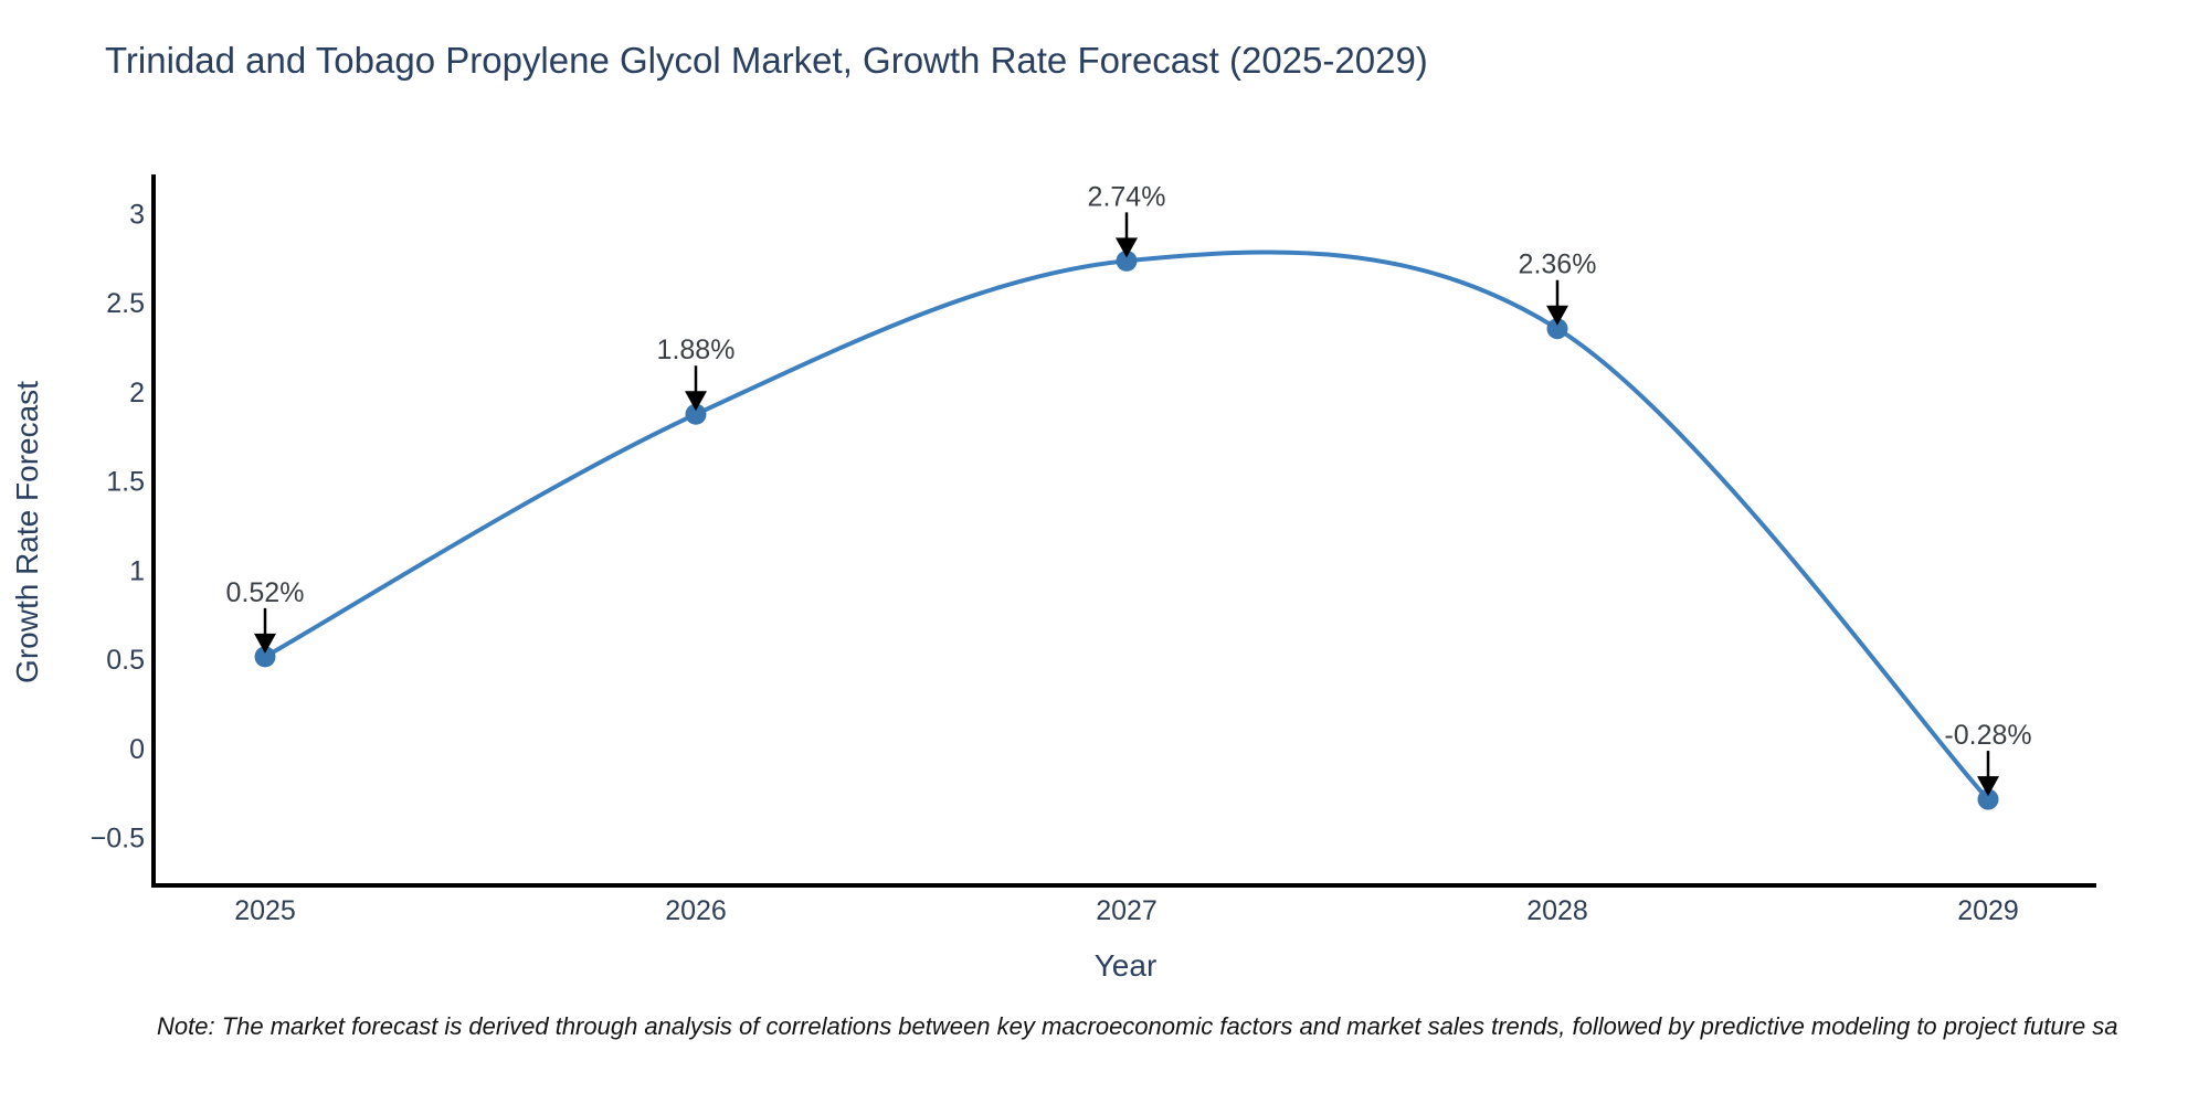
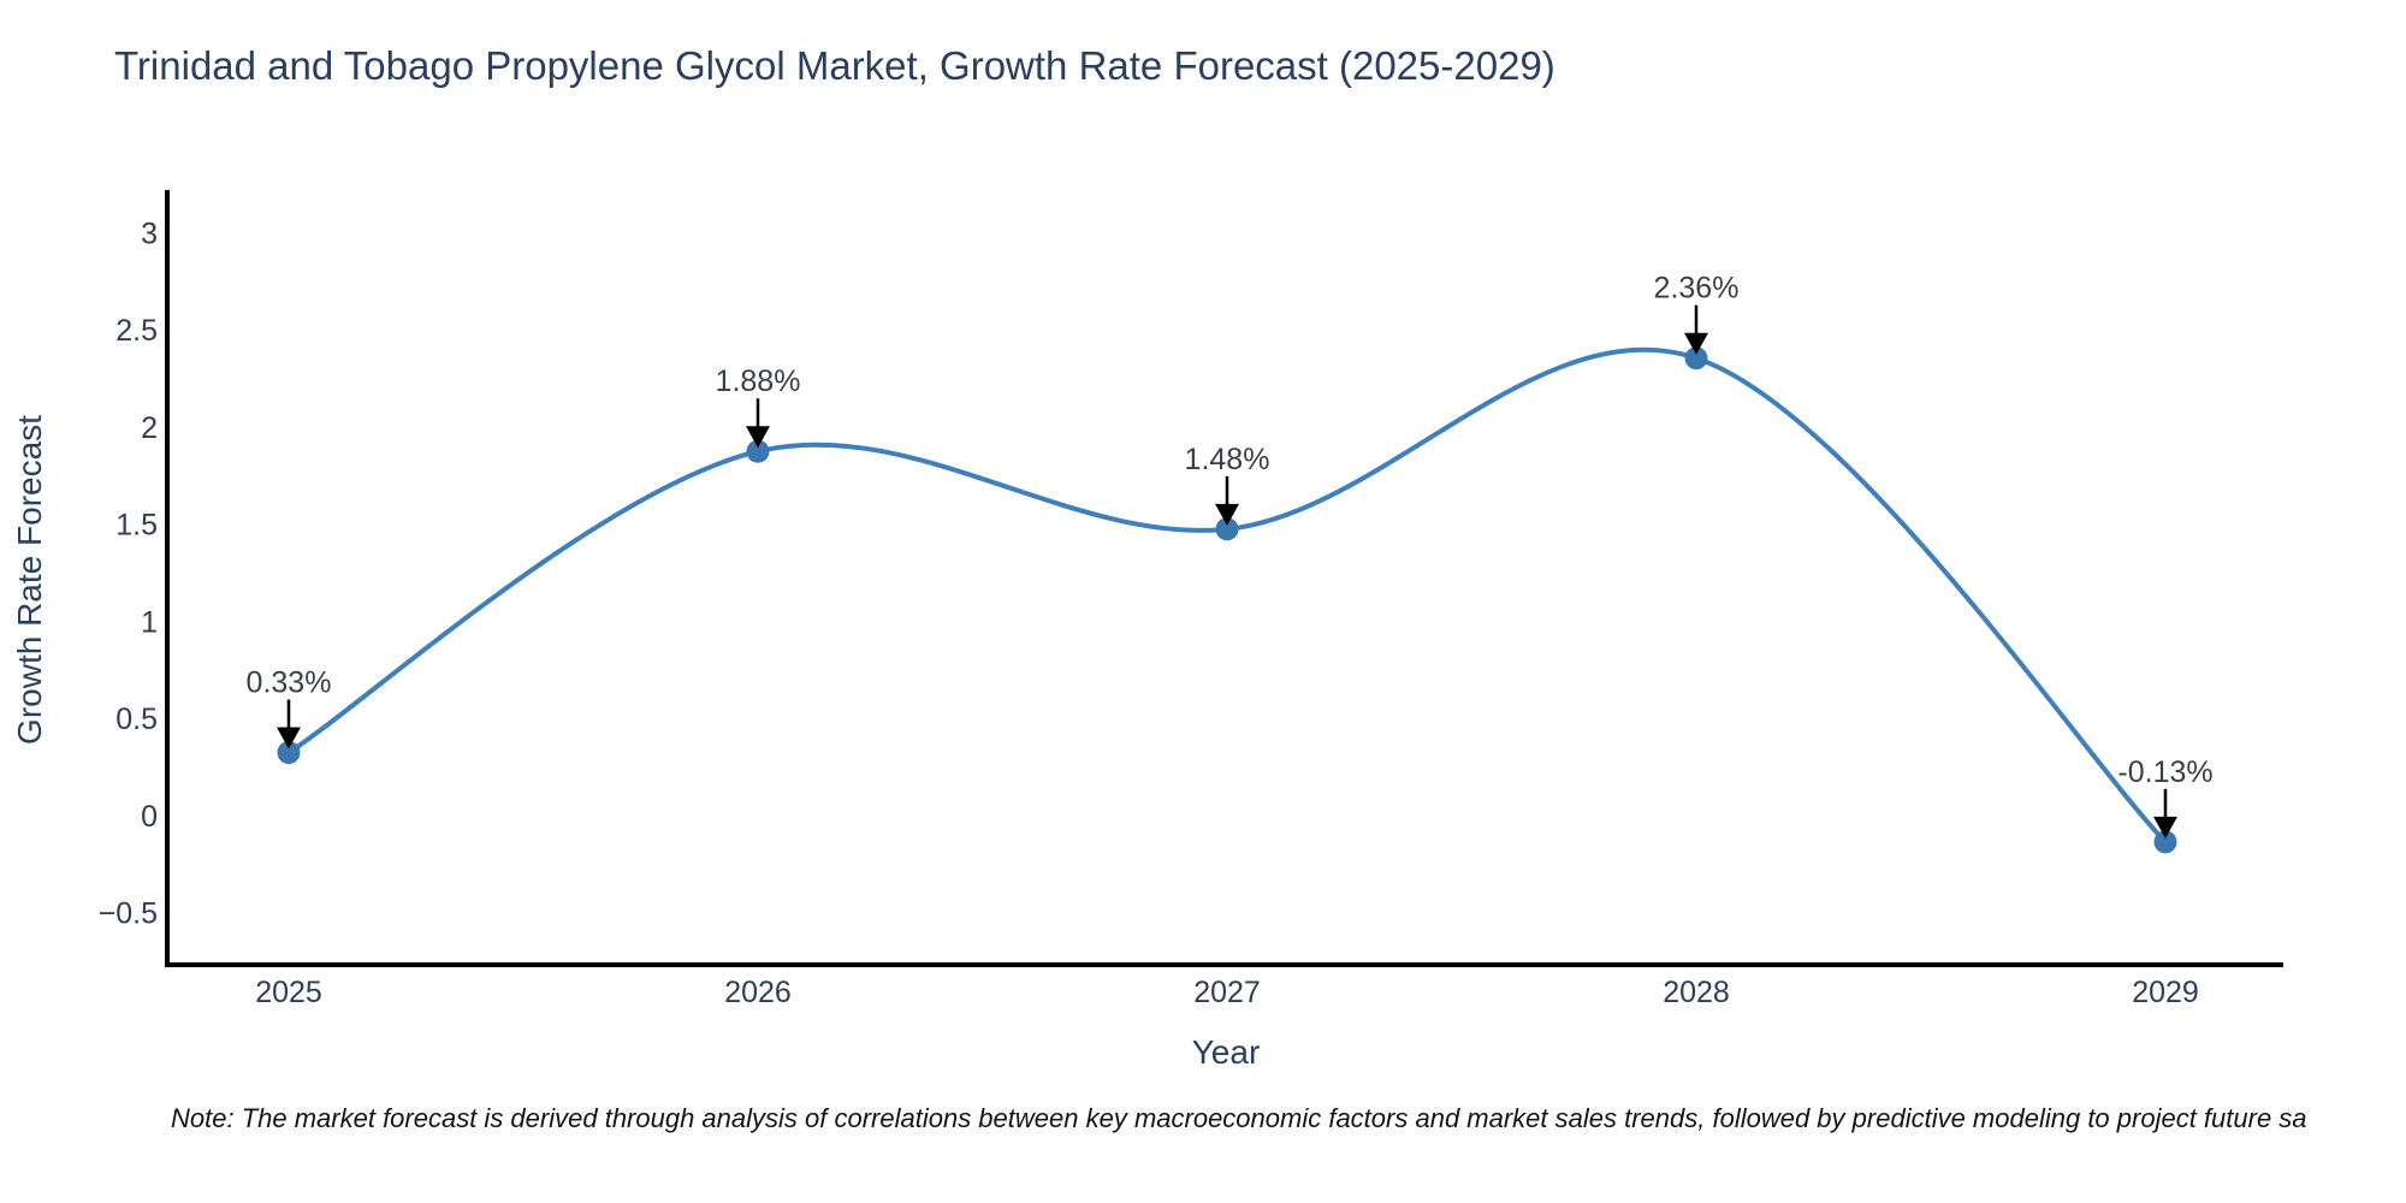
2025: 0.52% -> 0.33%
2027: 2.74% -> 1.48%
2029: -0.28% -> -0.13%
